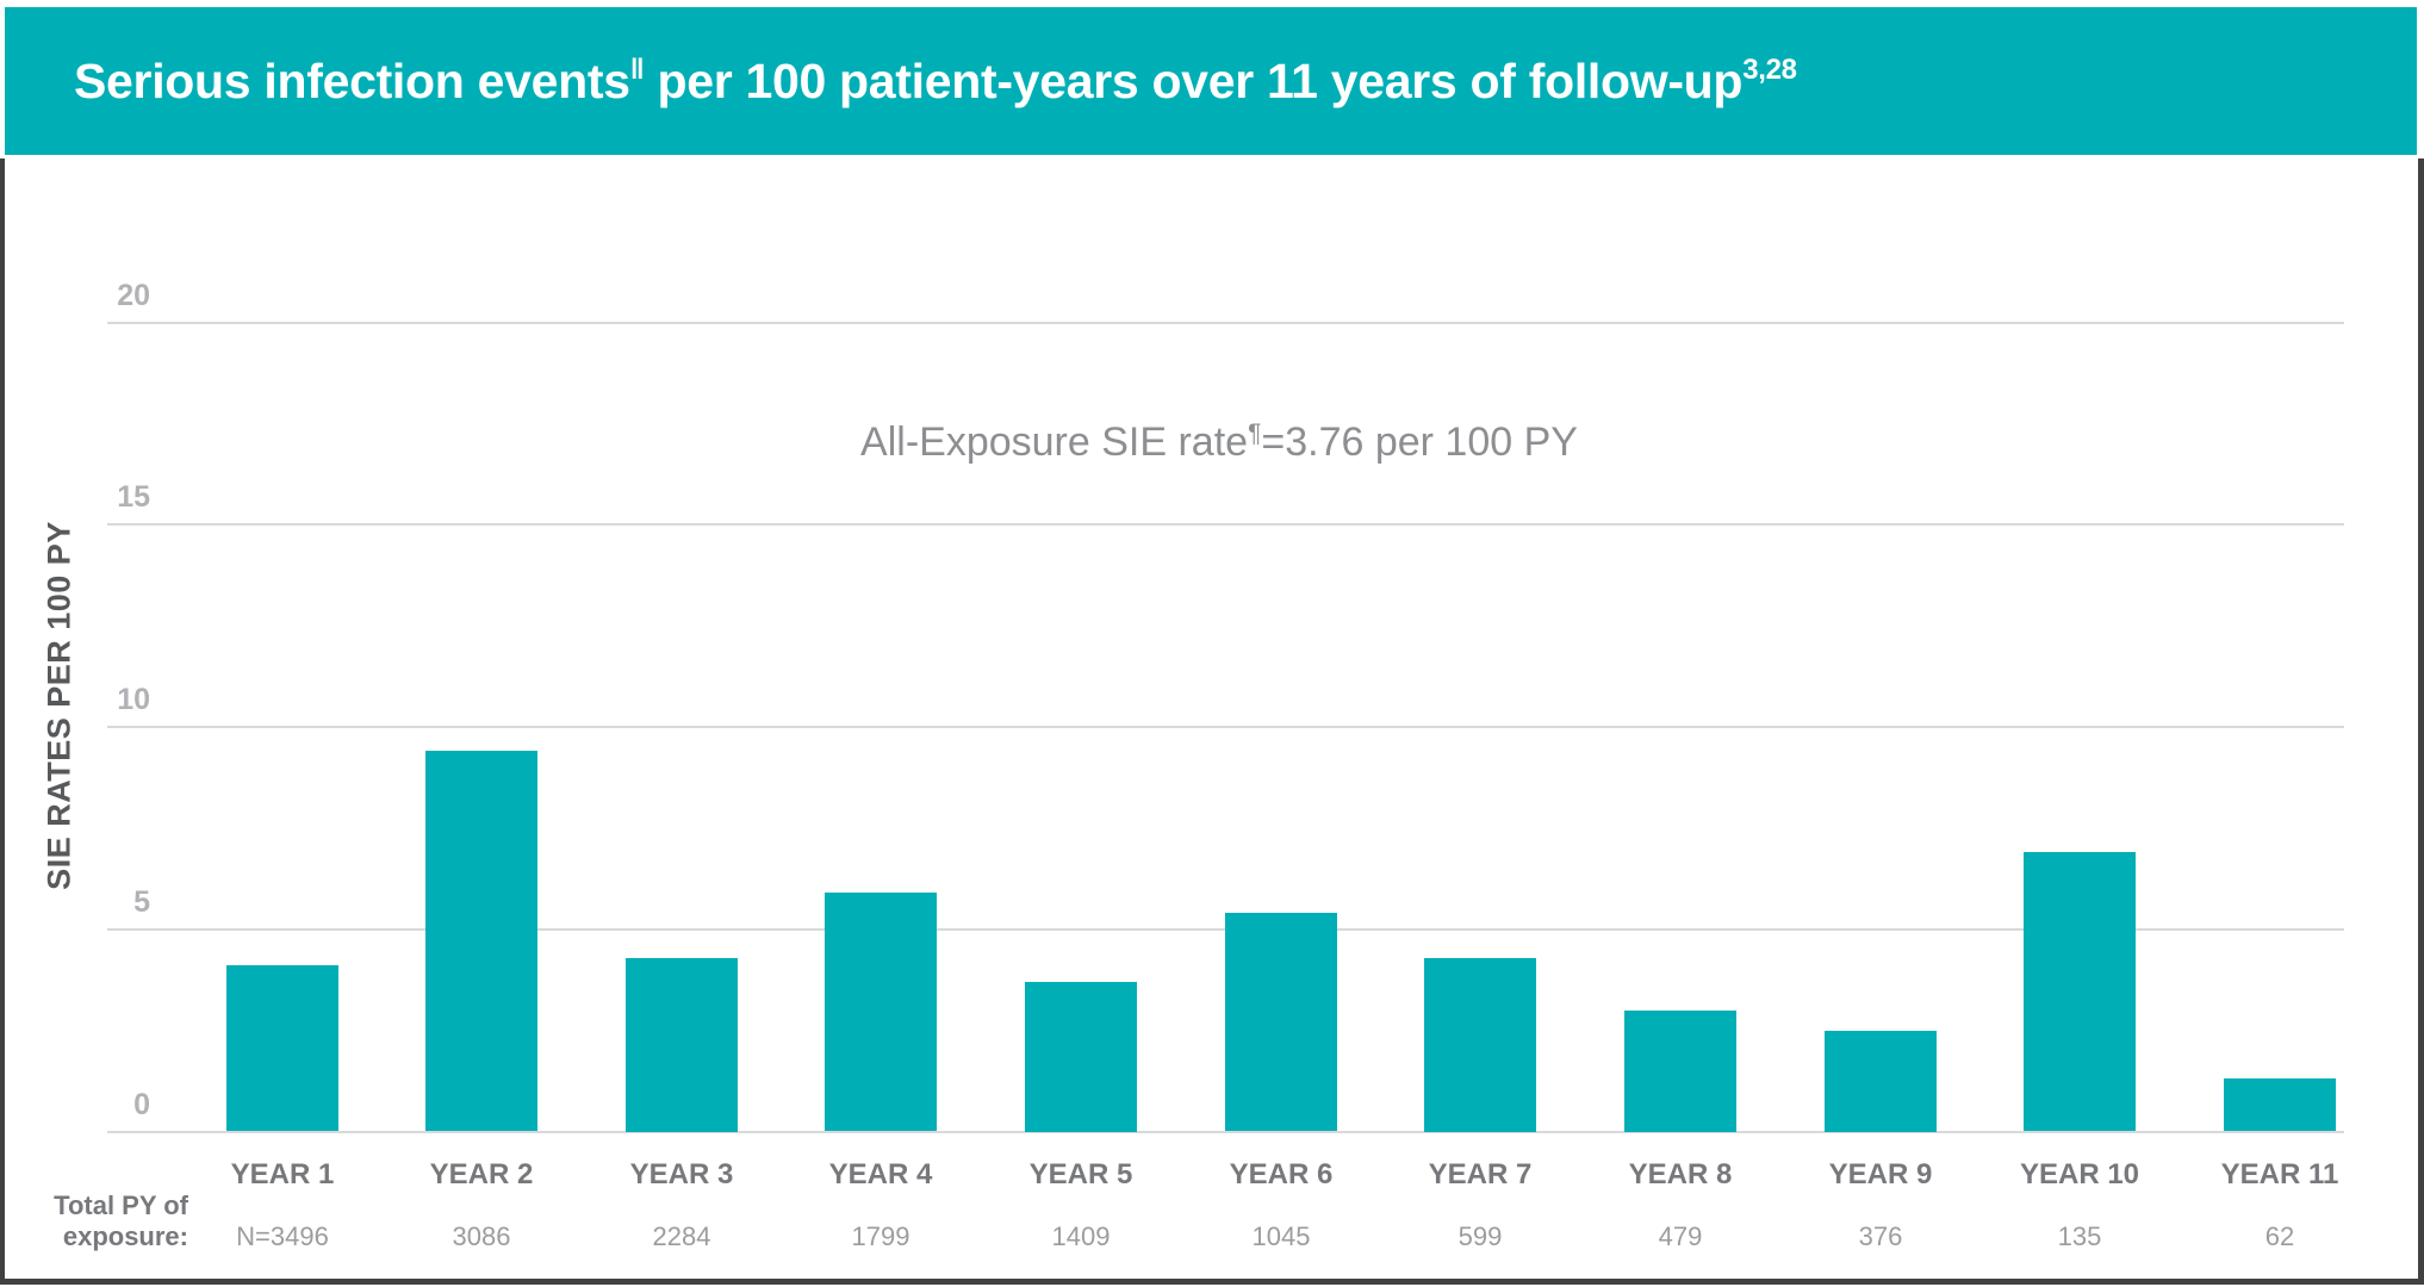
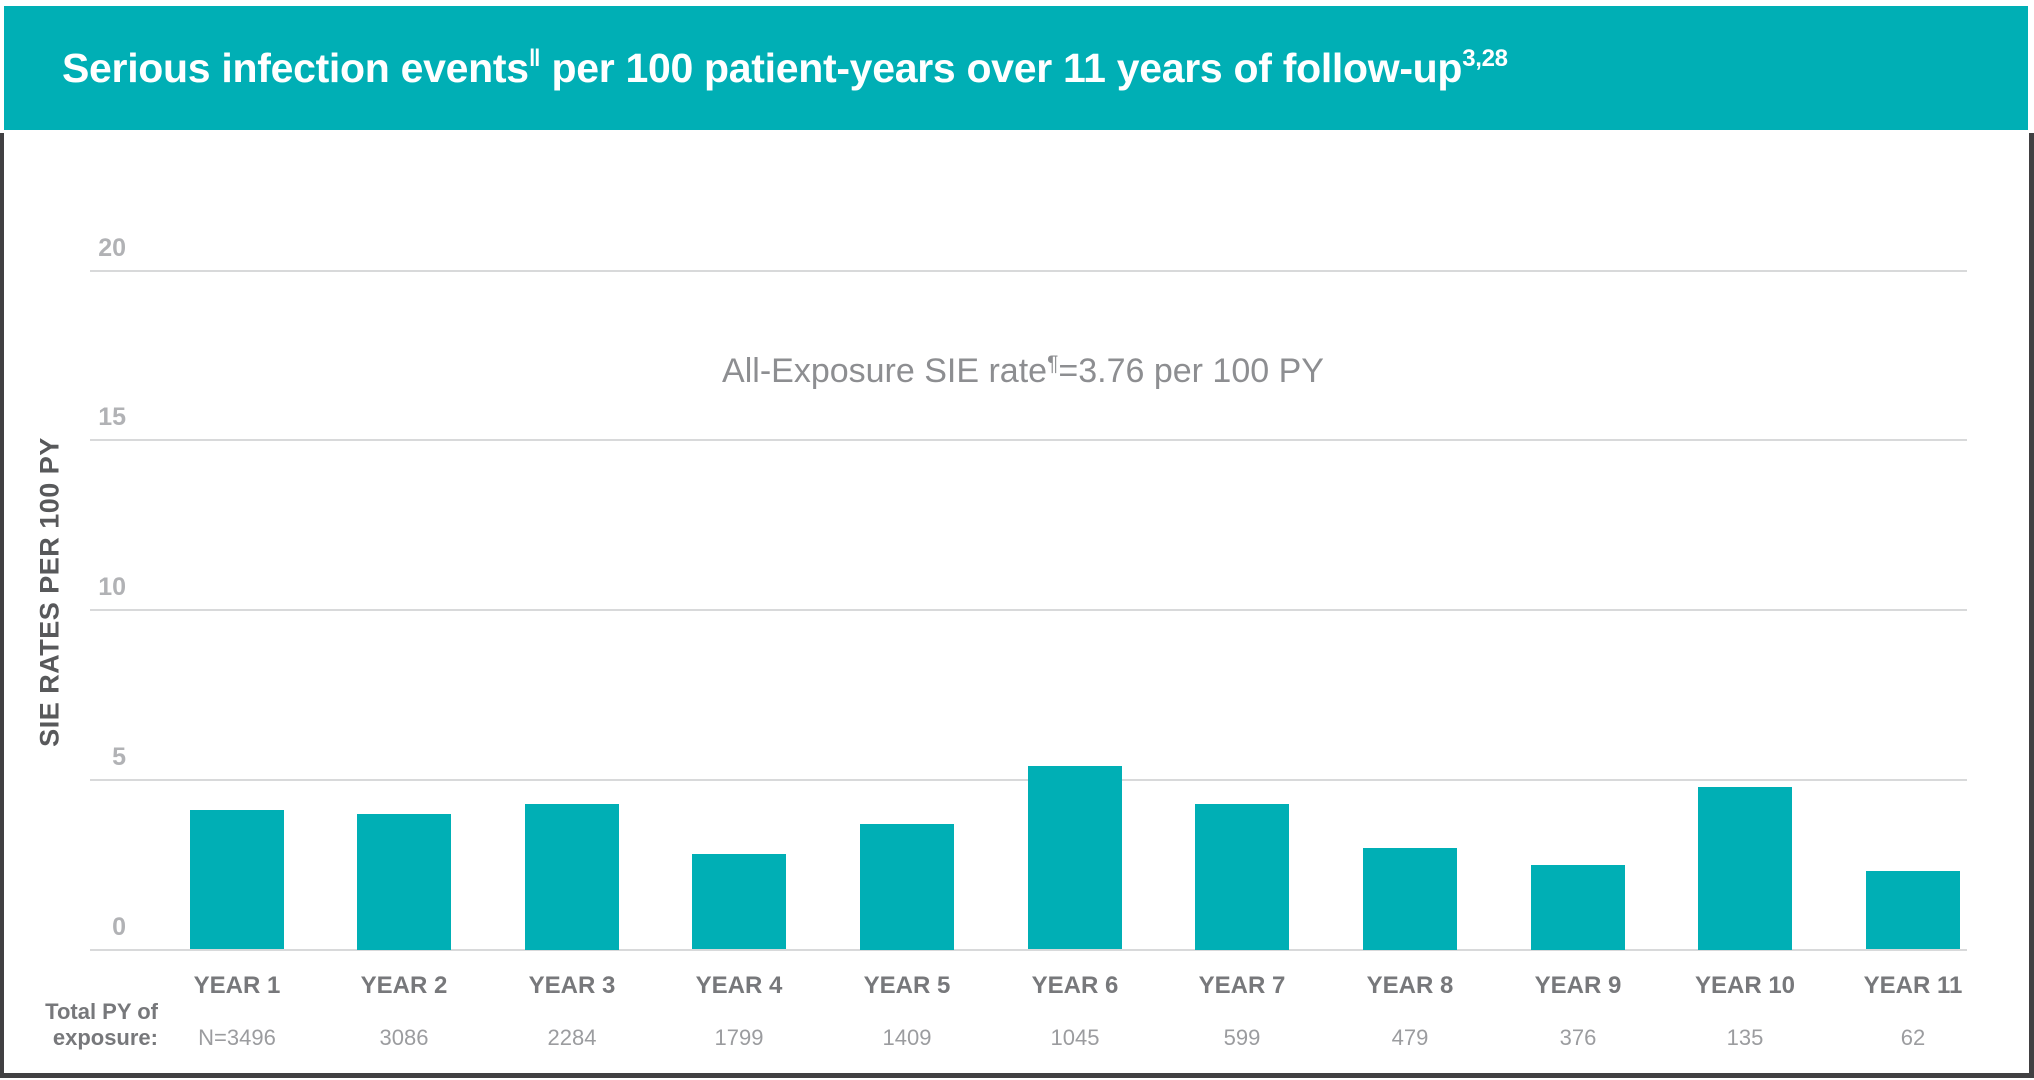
YEAR 2: 9.4 -> 4.0
YEAR 4: 5.9 -> 2.8
YEAR 10: 6.9 -> 4.8
YEAR 11: 1.3 -> 2.3
